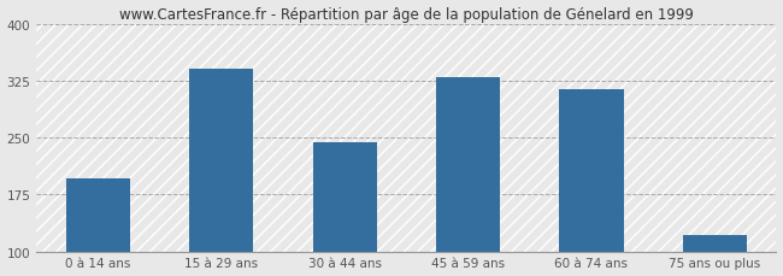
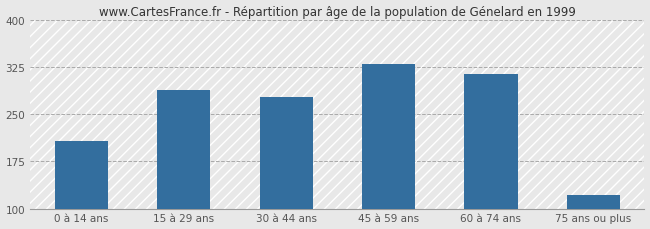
0 à 14 ans: 196 -> 207
15 à 29 ans: 342 -> 288
30 à 44 ans: 244 -> 278
